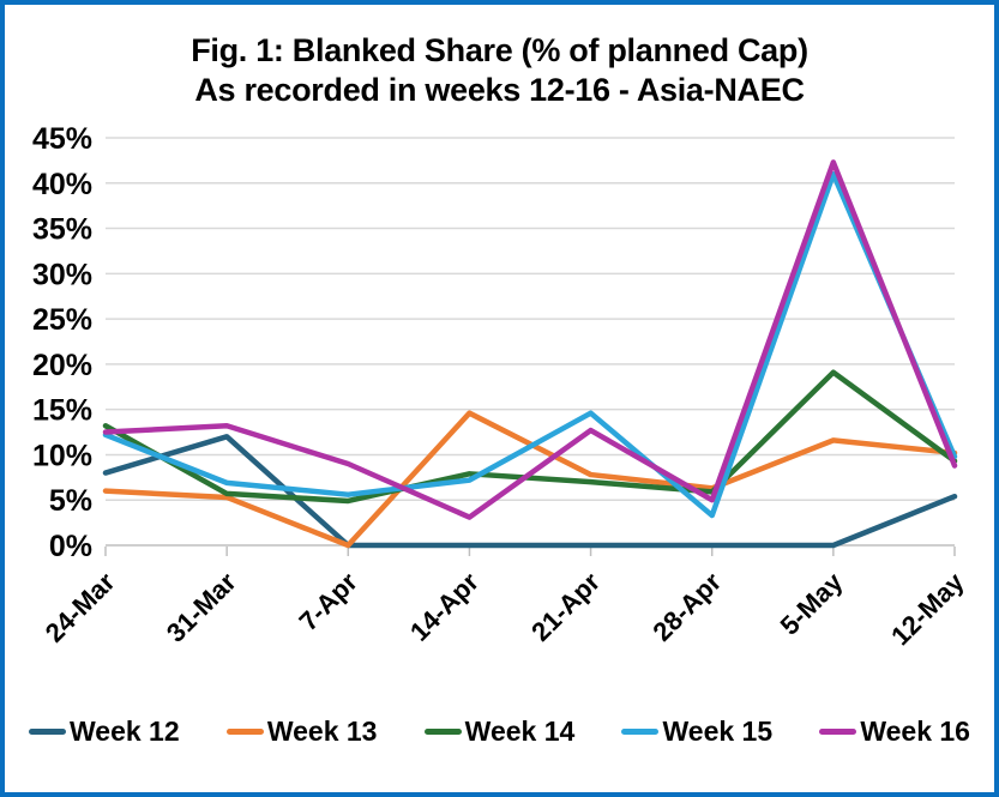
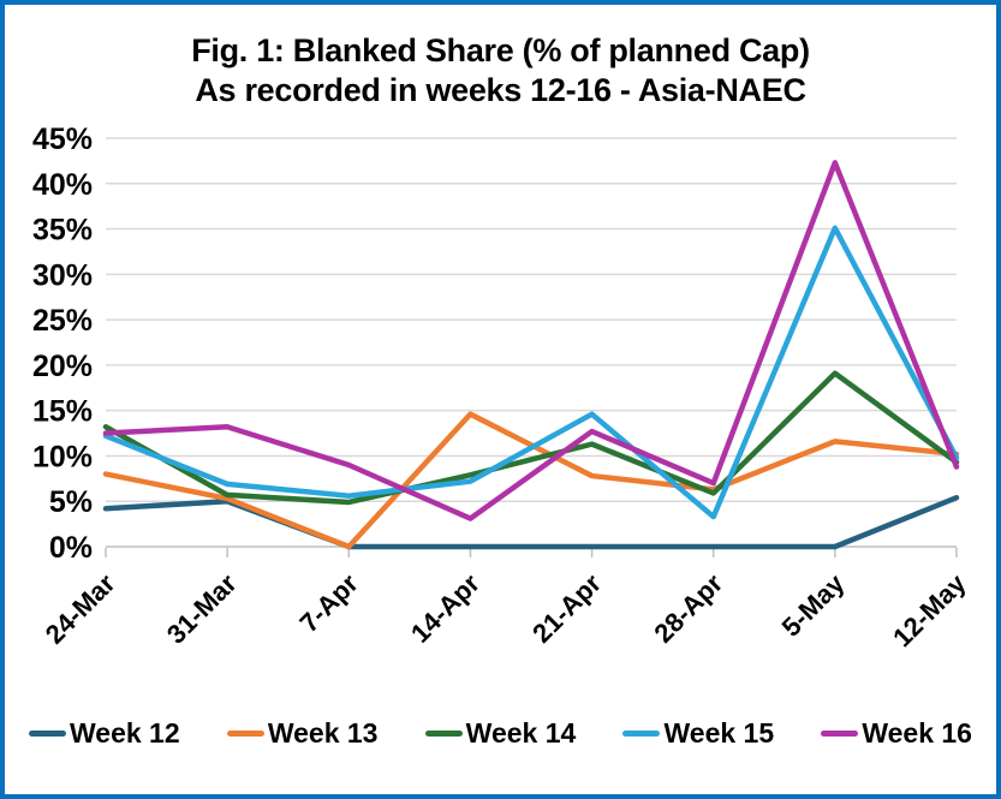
Week 12/24-Mar: 8% -> 4%
Week 13/24-Mar: 6% -> 8%
Week 12/31-Mar: 12% -> 5%
Week 14/21-Apr: 7% -> 11%
Week 16/28-Apr: 5% -> 7%
Week 15/5-May: 41% -> 35%
